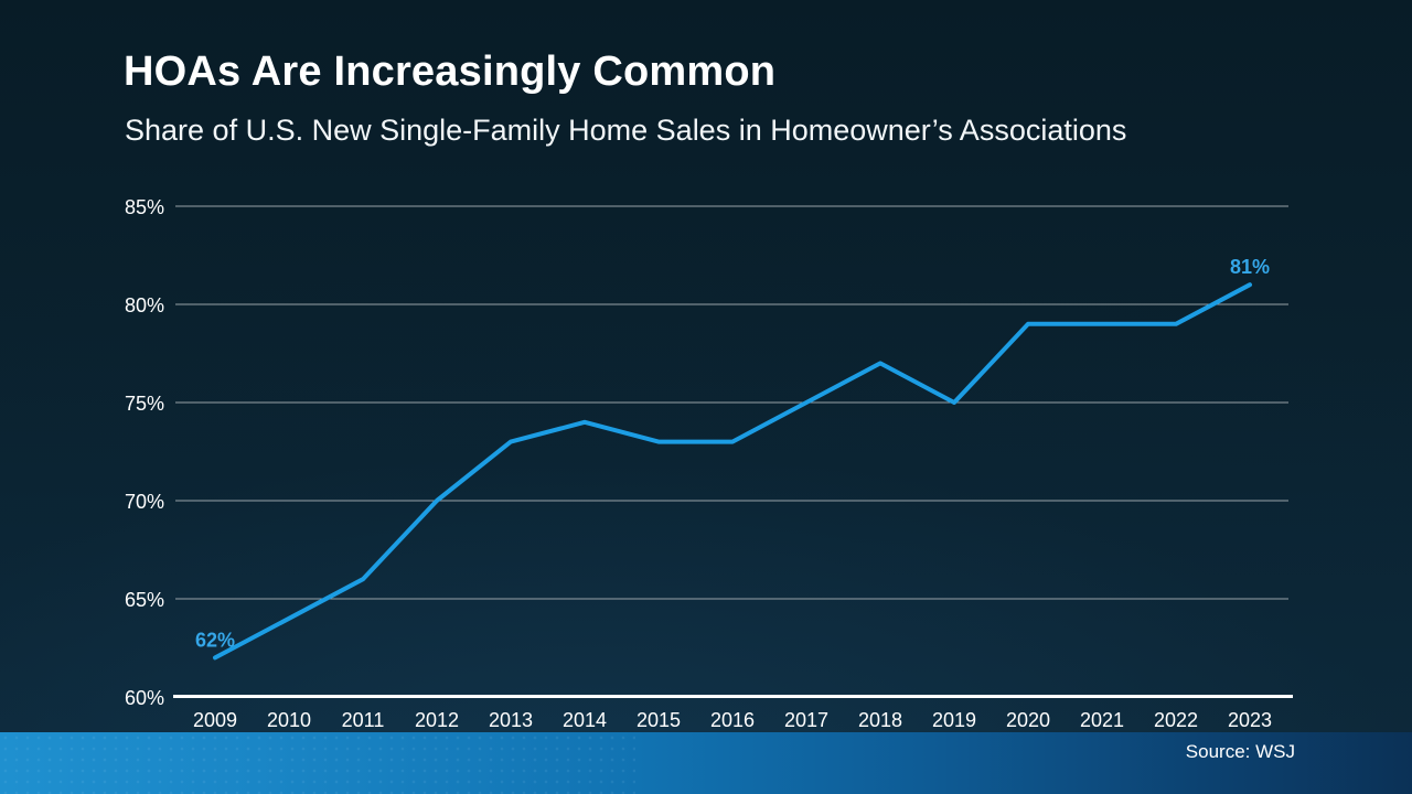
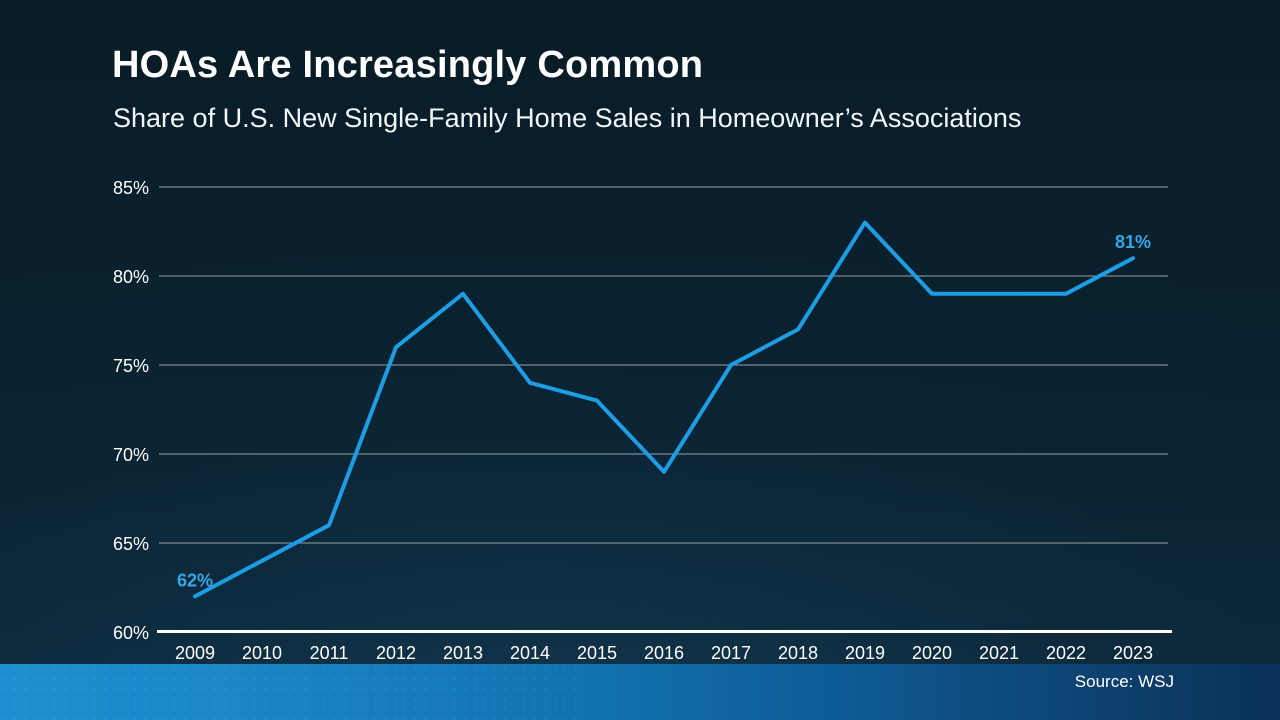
2012: 70% -> 76%
2013: 73% -> 79%
2016: 73% -> 69%
2019: 75% -> 83%
